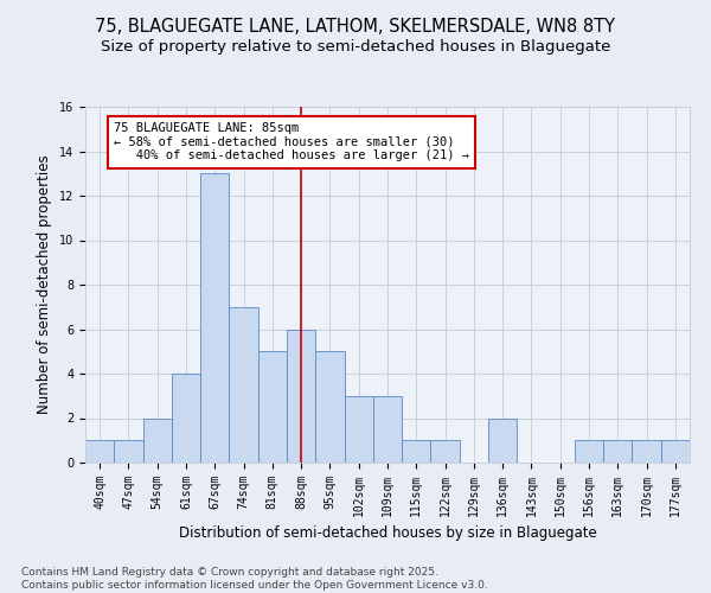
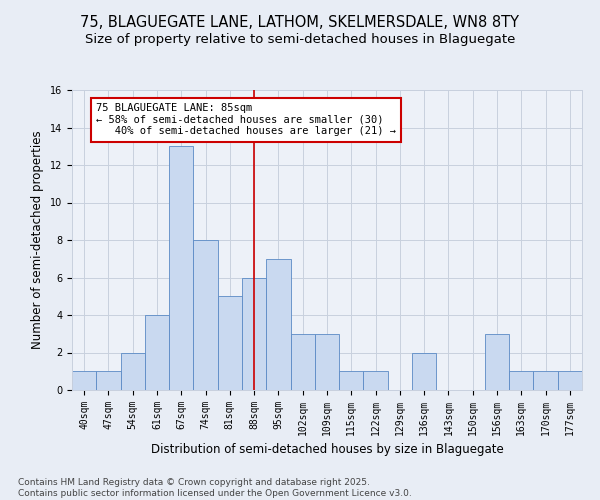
74sqm: 7 -> 8
95sqm: 5 -> 7
156sqm: 1 -> 3
